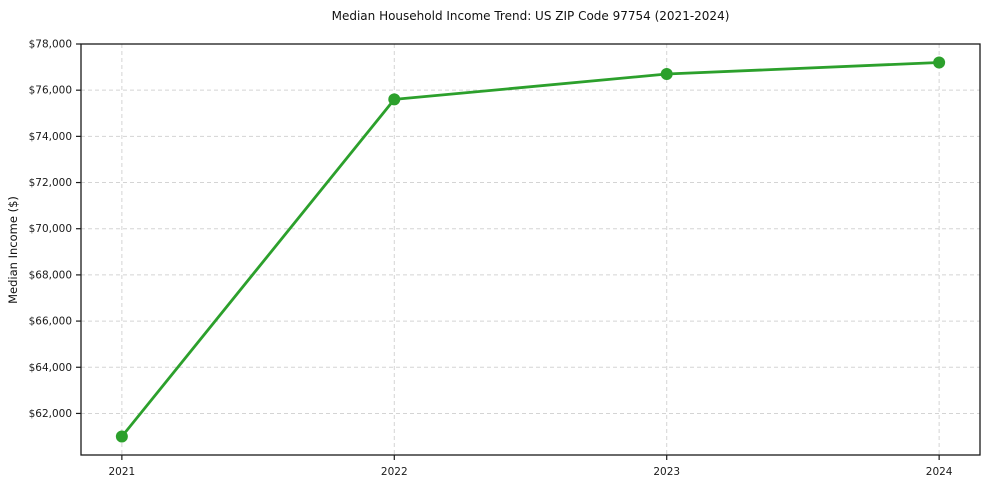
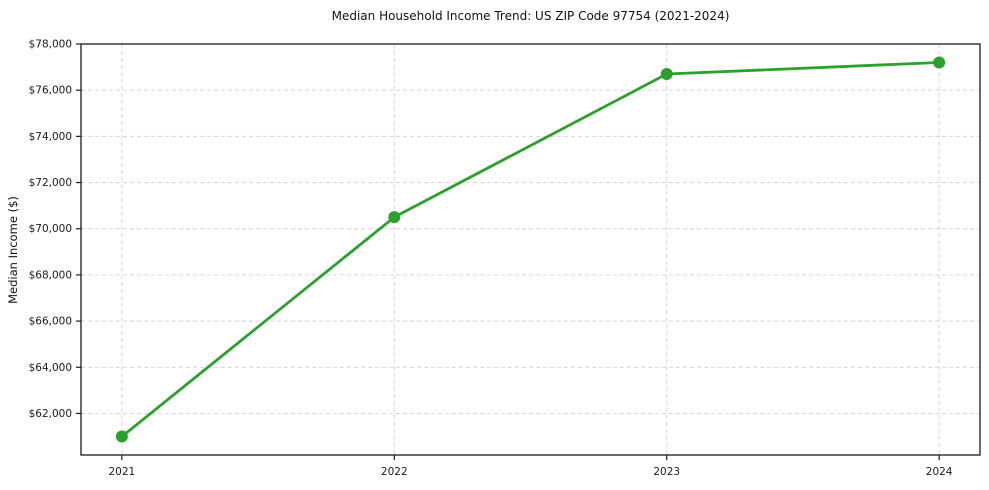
2022: $75600 -> $70500
